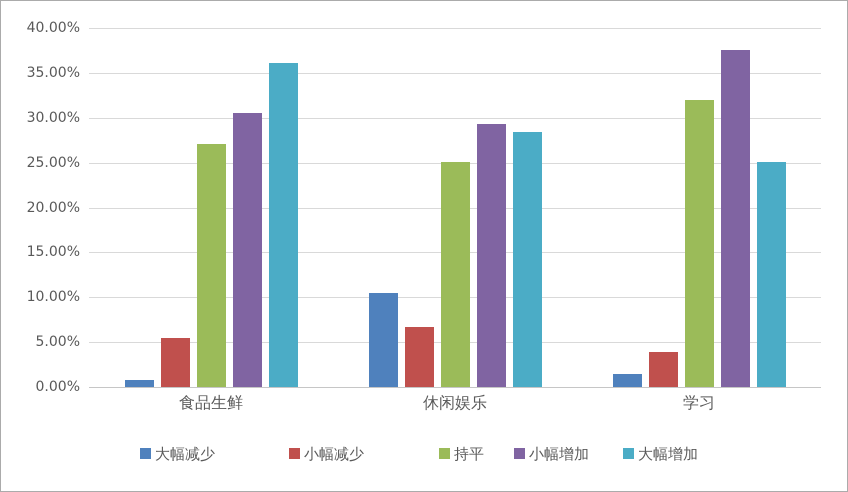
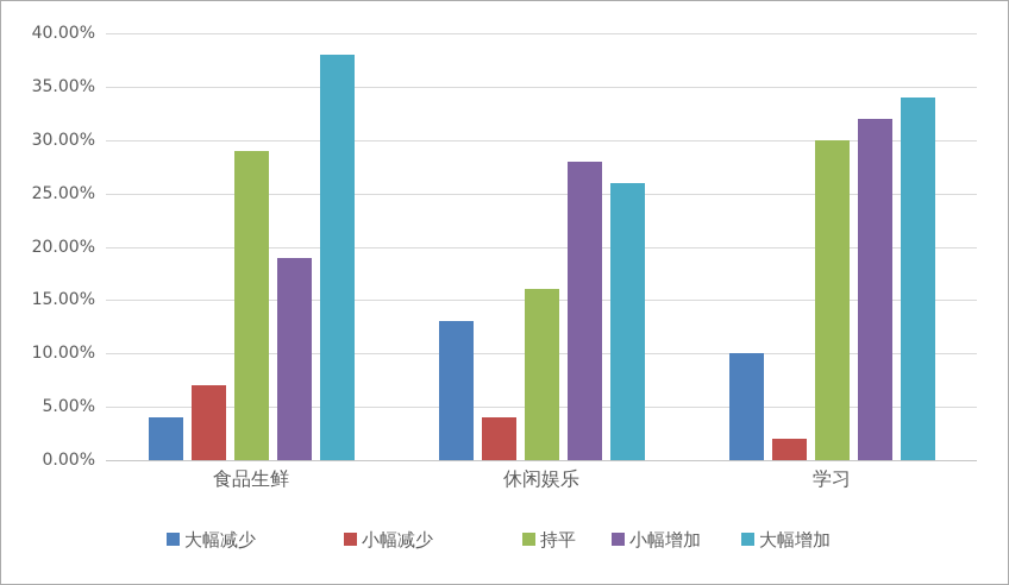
大幅减少/食品生鲜: 1% -> 4%
小幅减少/食品生鲜: 6% -> 7%
持平/食品生鲜: 27% -> 29%
小幅增加/食品生鲜: 30% -> 19%
大幅增加/食品生鲜: 36% -> 38%
大幅减少/休闲娱乐: 10% -> 13%
小幅减少/休闲娱乐: 7% -> 4%
持平/休闲娱乐: 25% -> 16%
小幅增加/休闲娱乐: 29% -> 28%
大幅增加/休闲娱乐: 28% -> 26%
大幅减少/学习: 1% -> 10%
小幅减少/学习: 4% -> 2%
持平/学习: 32% -> 30%
小幅增加/学习: 38% -> 32%
大幅增加/学习: 25% -> 34%
